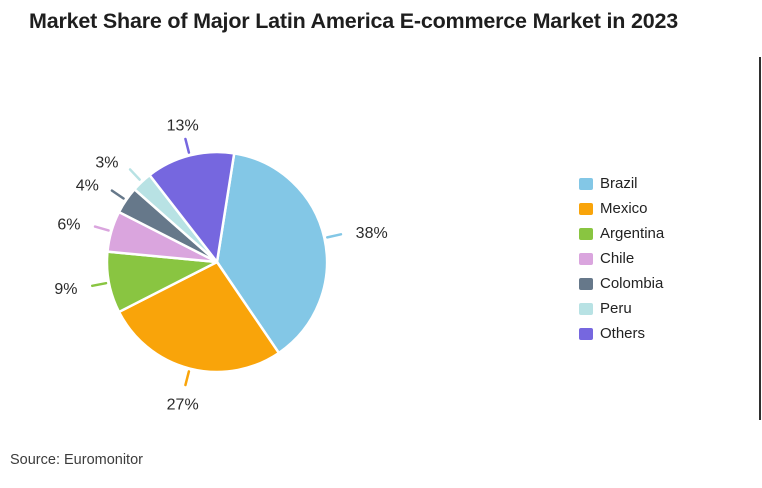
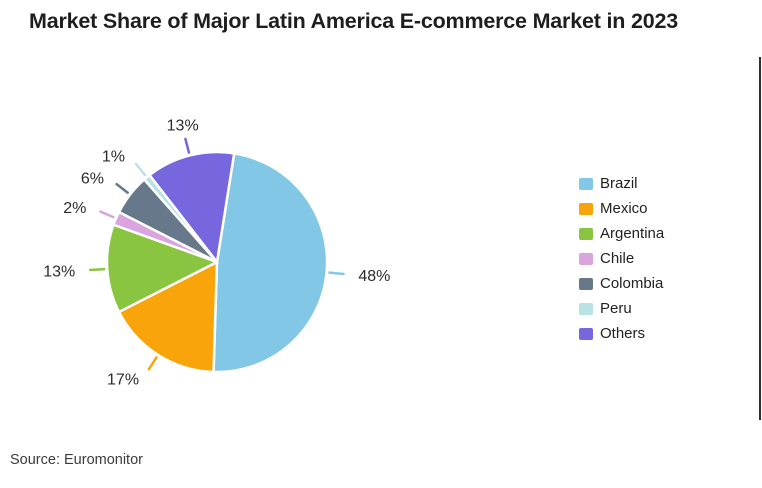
Brazil: 38% -> 48%
Mexico: 27% -> 17%
Argentina: 9% -> 13%
Chile: 6% -> 2%
Colombia: 4% -> 6%
Peru: 3% -> 1%
